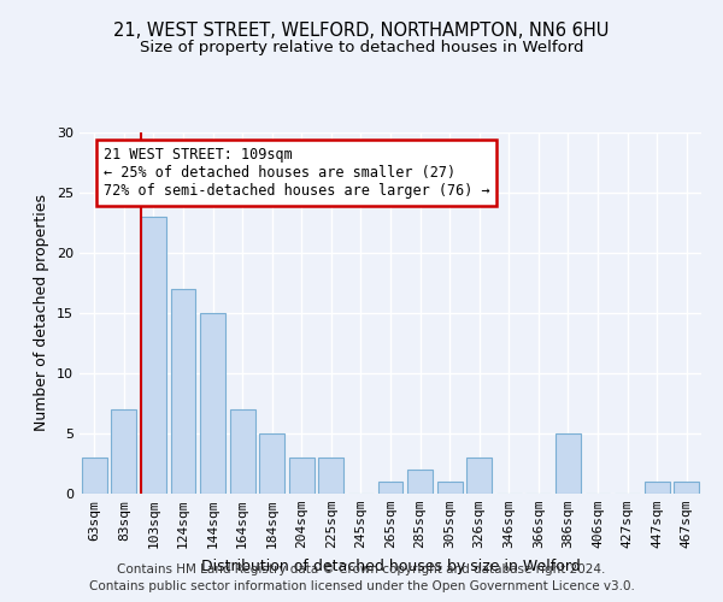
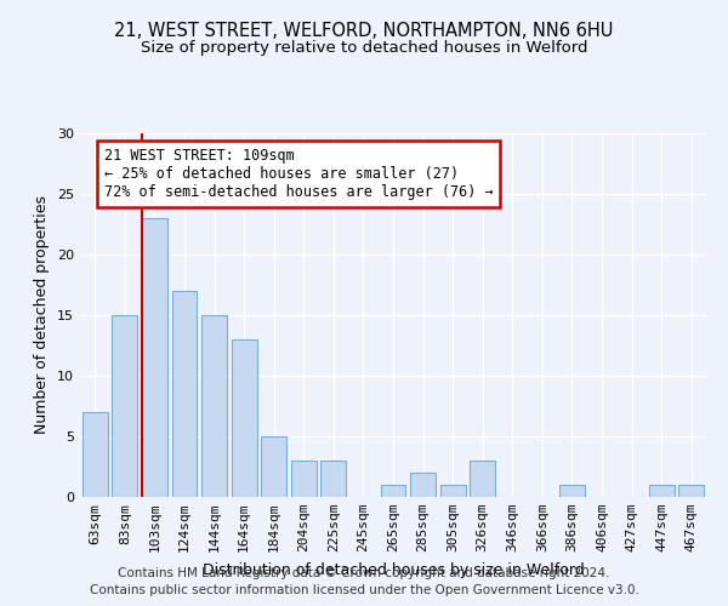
63sqm: 3 -> 7
83sqm: 7 -> 15
164sqm: 7 -> 13
386sqm: 5 -> 1
